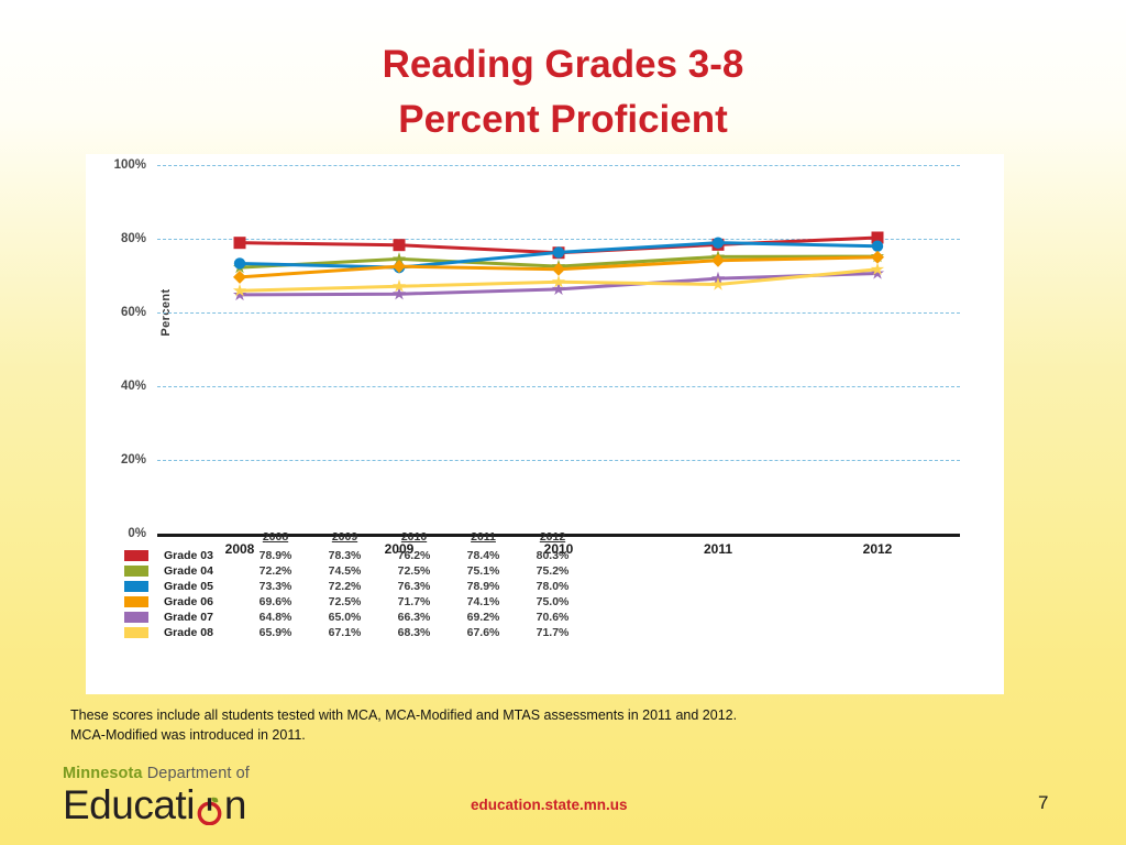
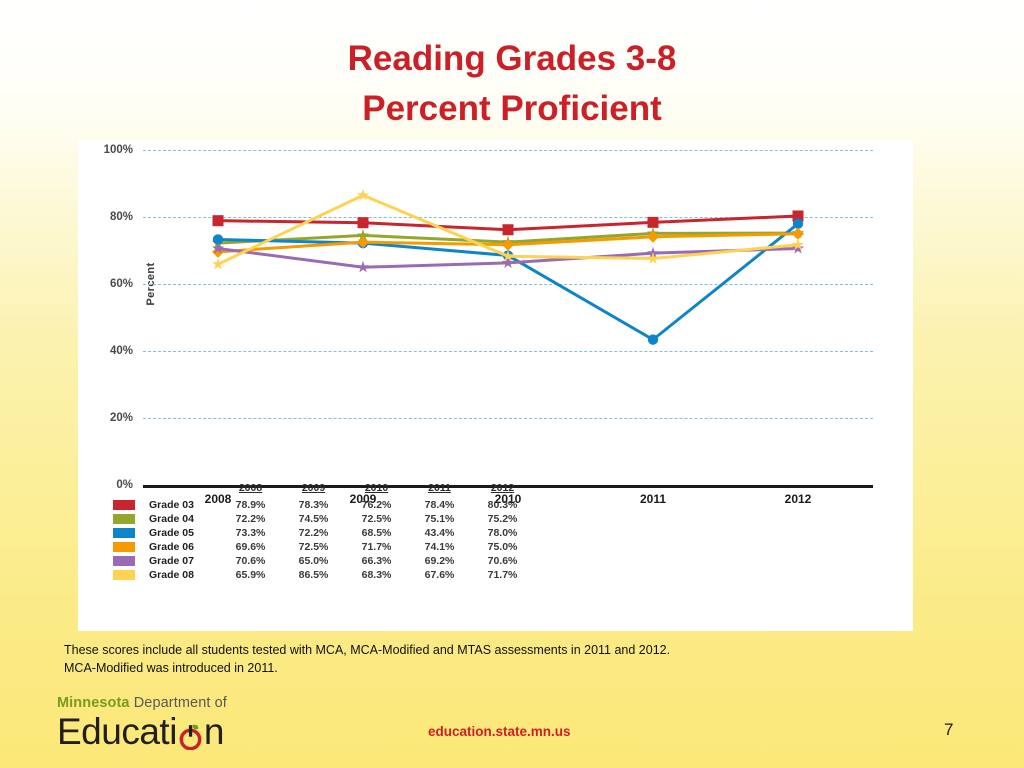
Grade 07/2008: 64.8% -> 70.6%
Grade 08/2009: 67.1% -> 86.5%
Grade 05/2010: 76.3% -> 68.5%
Grade 05/2011: 78.9% -> 43.4%
